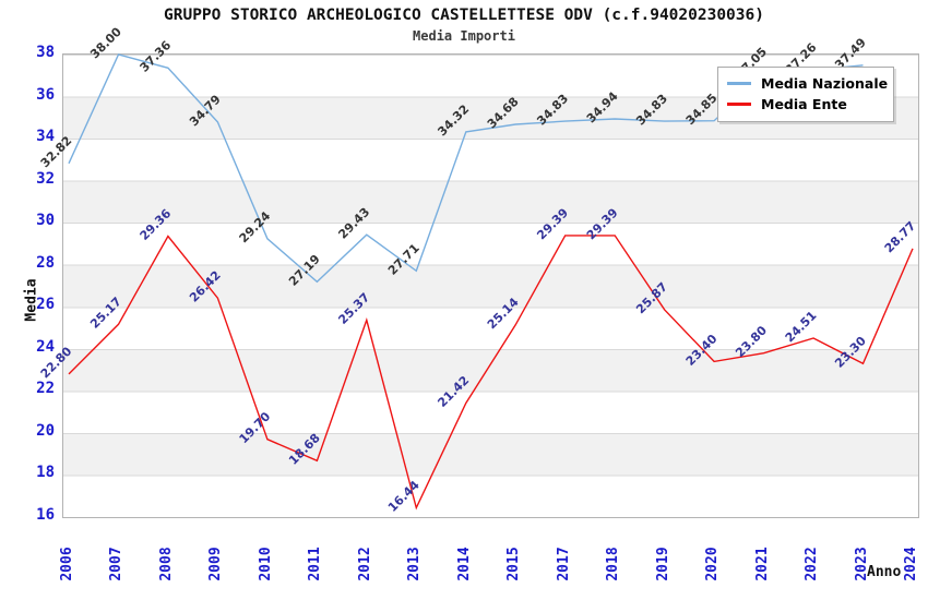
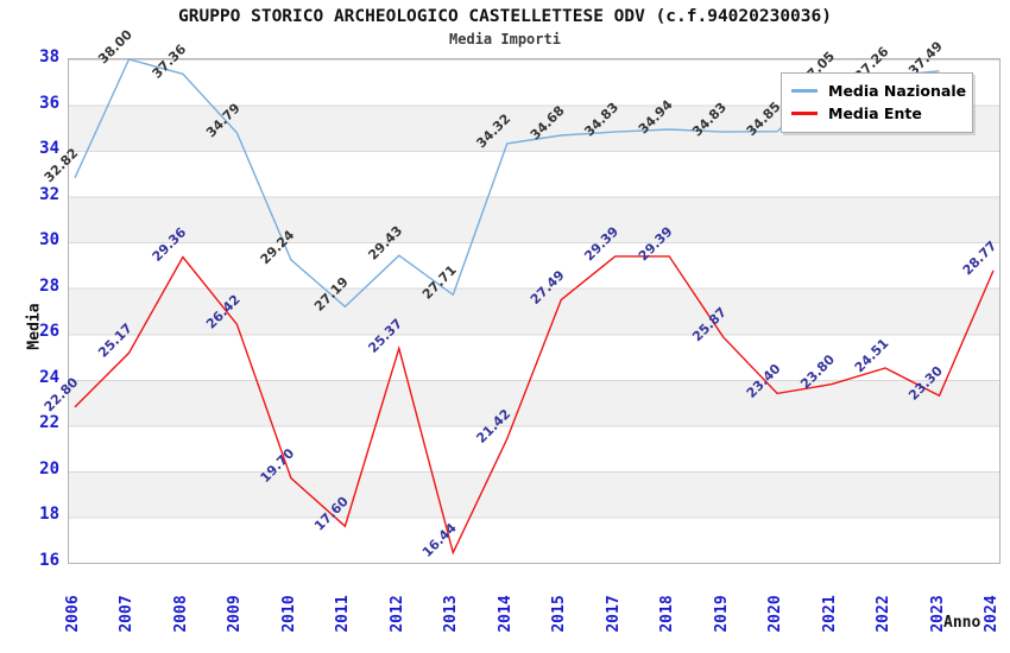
Media Ente/2011: 18.68 -> 17.60
Media Ente/2015: 25.14 -> 27.49
